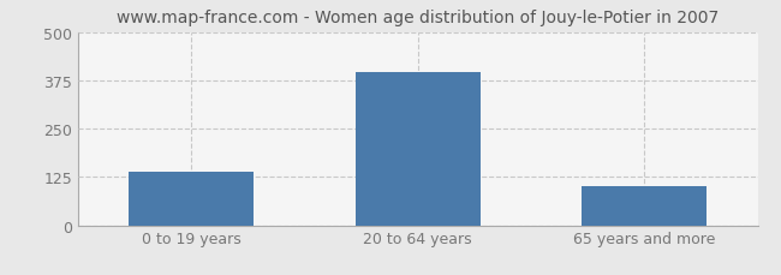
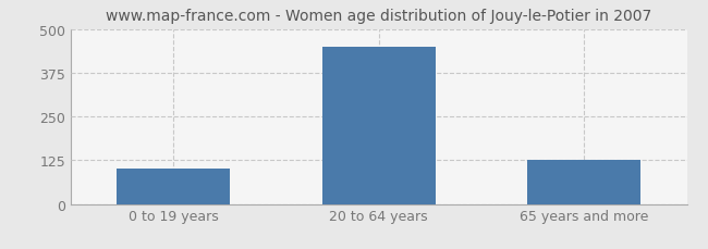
0 to 19 years: 140 -> 100
20 to 64 years: 395 -> 450
65 years and more: 100 -> 125
